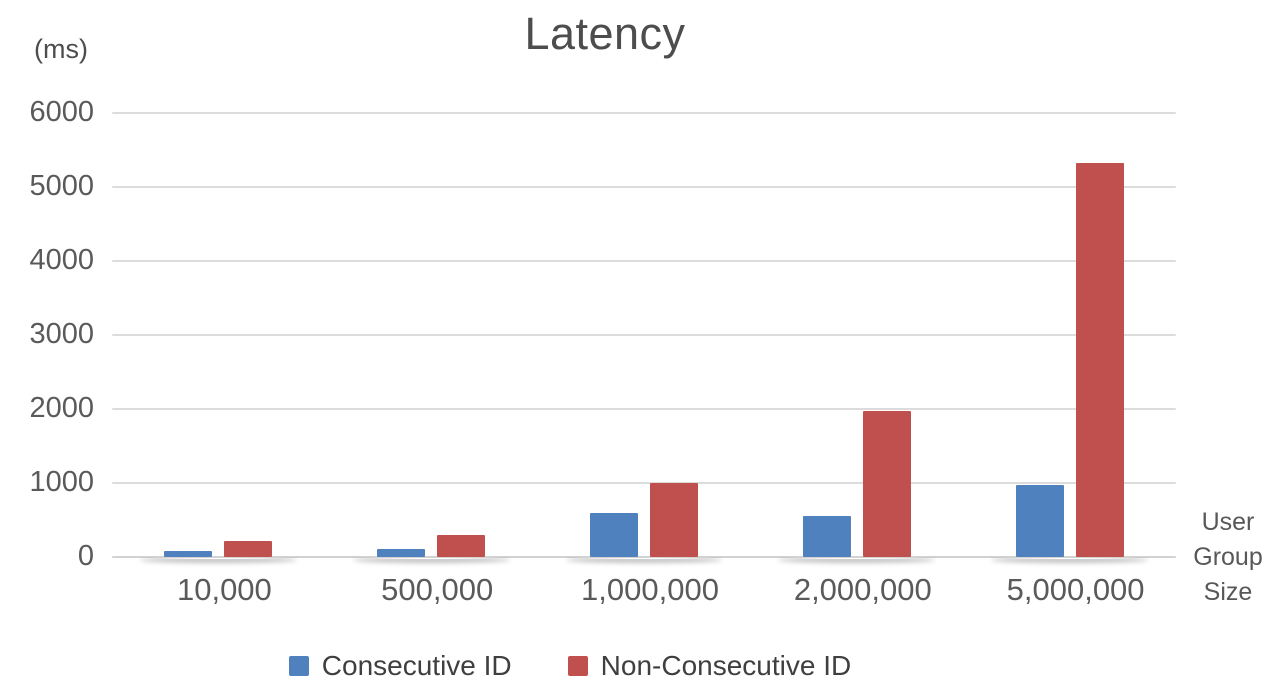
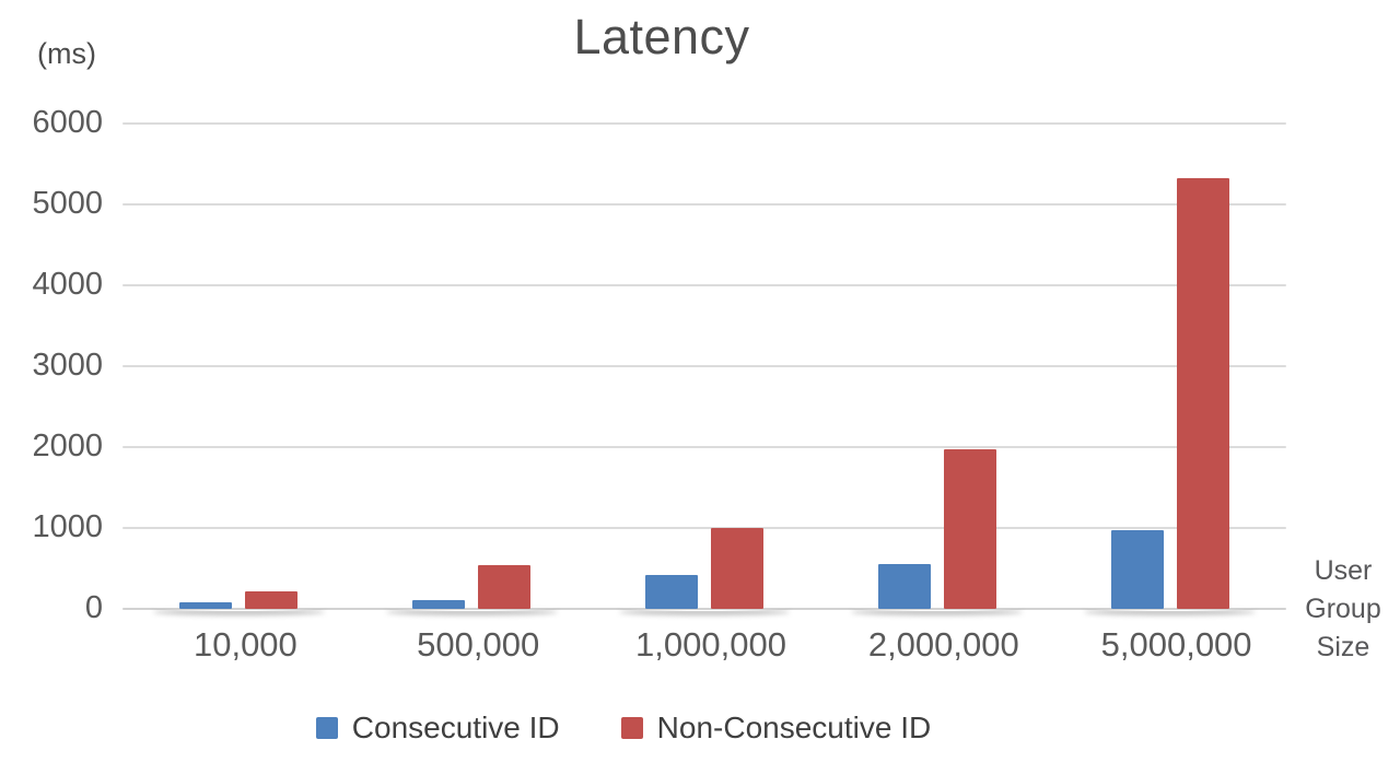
Non-Consecutive ID/500,000: 300 -> 500
Consecutive ID/1,000,000: 600 -> 400
